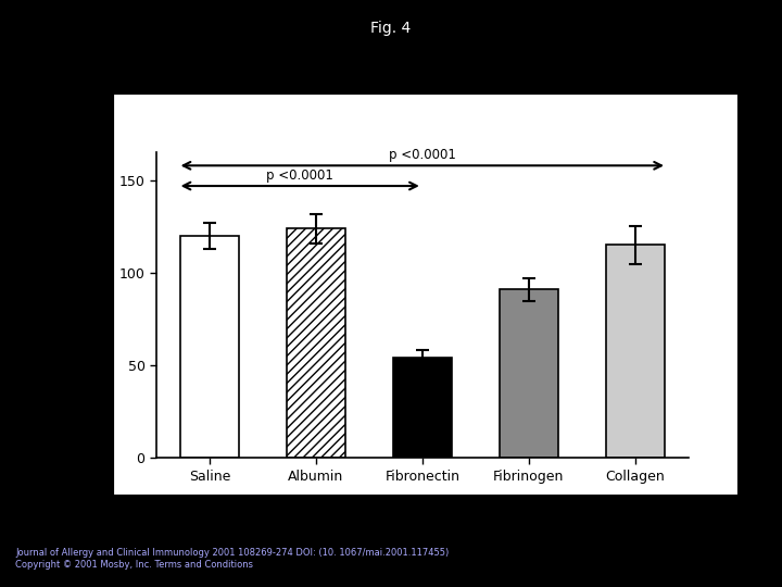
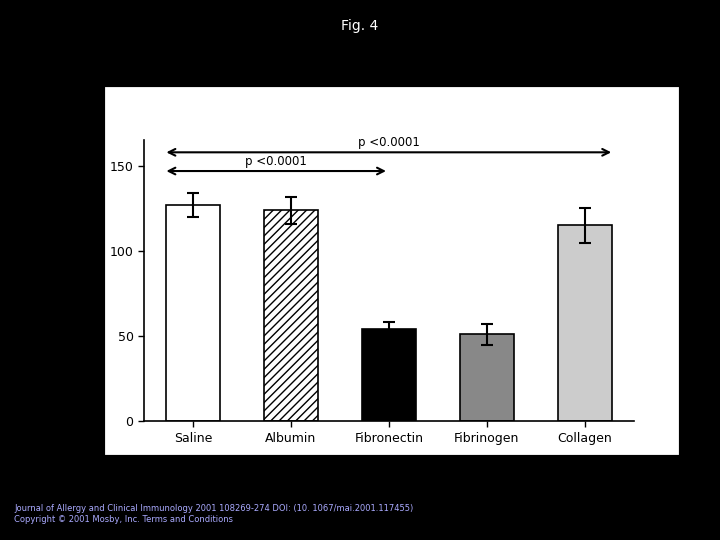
Saline: 120 -> 127
Fibrinogen: 91 -> 51
